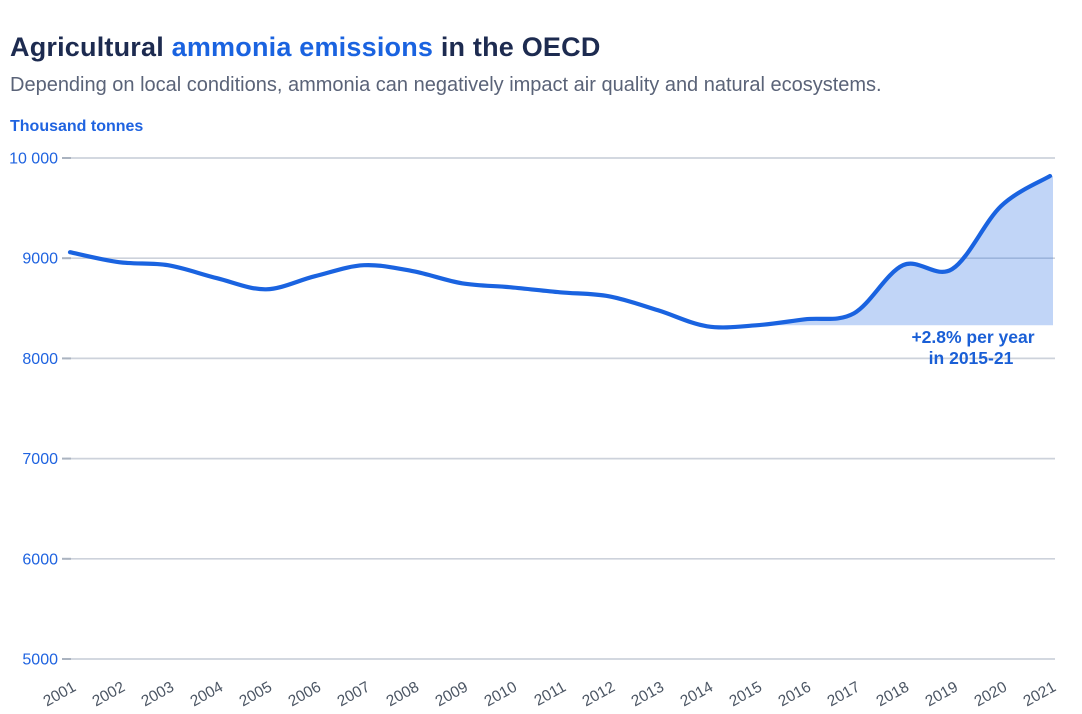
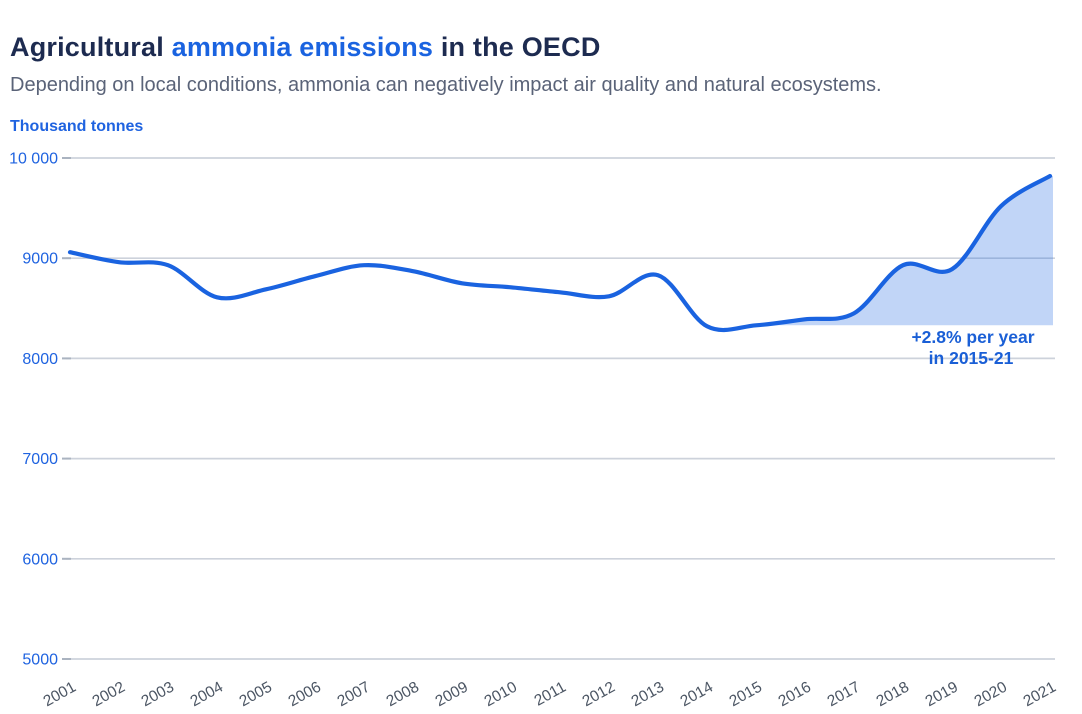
2004: 8800 -> 8610
2013: 8480 -> 8830
